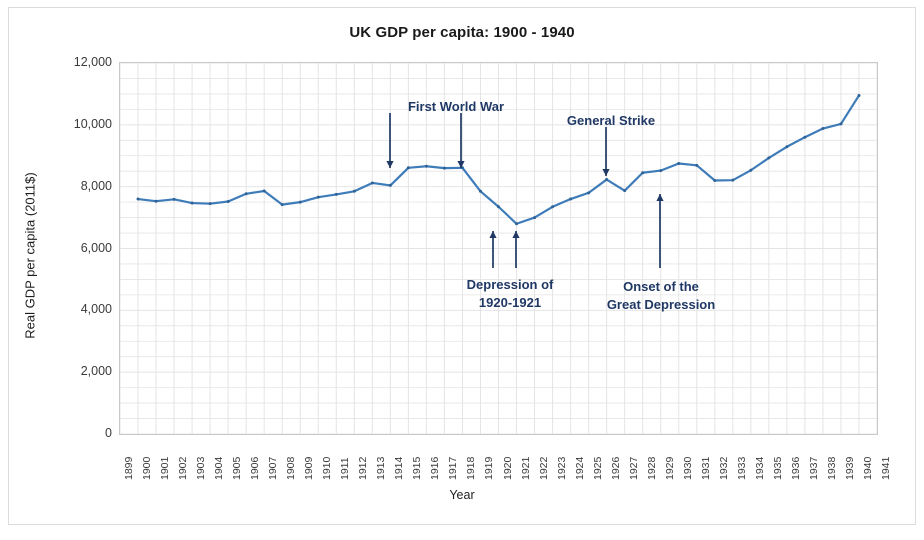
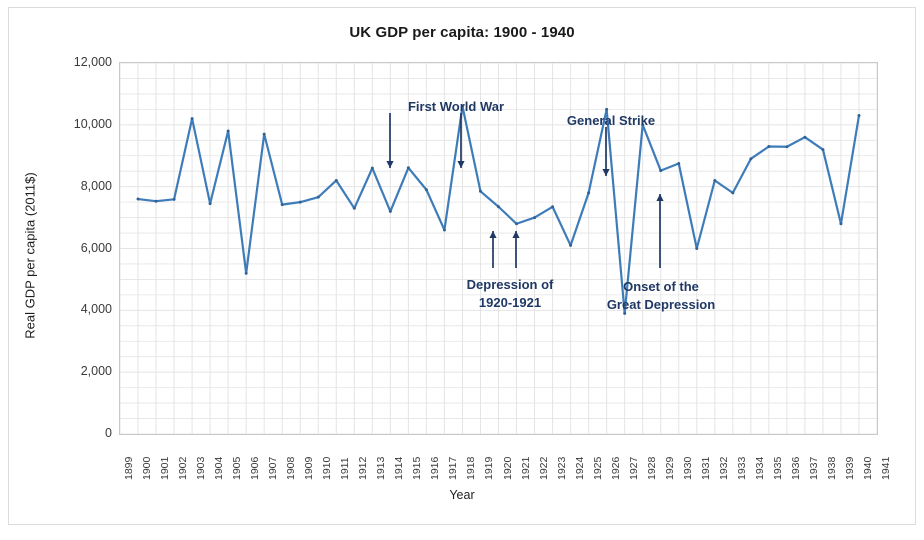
1903: 7500 -> 10200
1905: 7500 -> 9800
1906: 7800 -> 5200
1907: 7900 -> 9700
1911: 7800 -> 8200
1912: 7800 -> 7300
1913: 8100 -> 8600
1914: 8000 -> 7200
1916: 8700 -> 7900
1917: 8600 -> 6600
1918: 8600 -> 10600
1924: 7600 -> 6100
1926: 8200 -> 10500
1927: 7900 -> 3900
1928: 8400 -> 10000
1931: 8700 -> 6000
1933: 8200 -> 7800
1934: 8500 -> 8900
1935: 8900 -> 9300
1938: 9900 -> 9200
1939: 10000 -> 6800
1940: 11000 -> 10300
